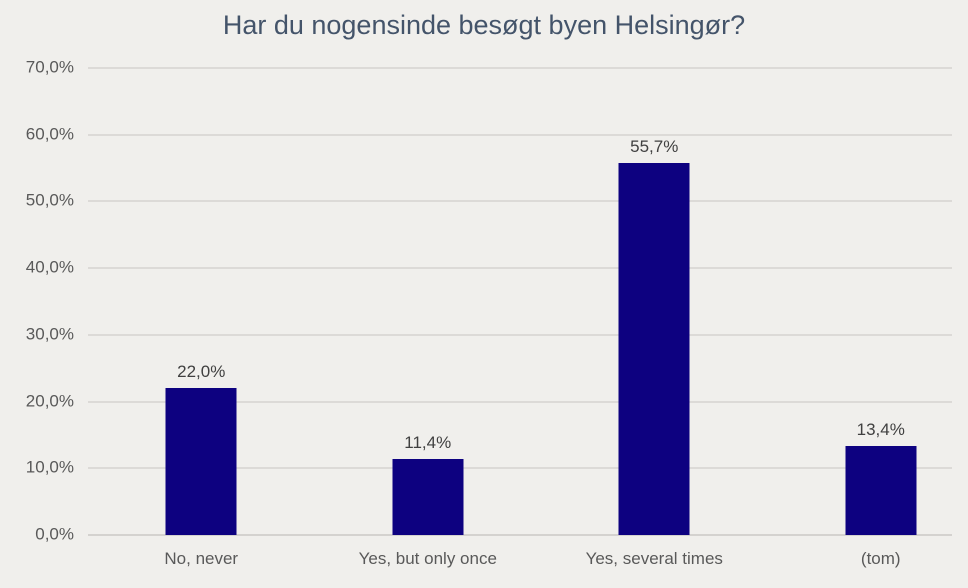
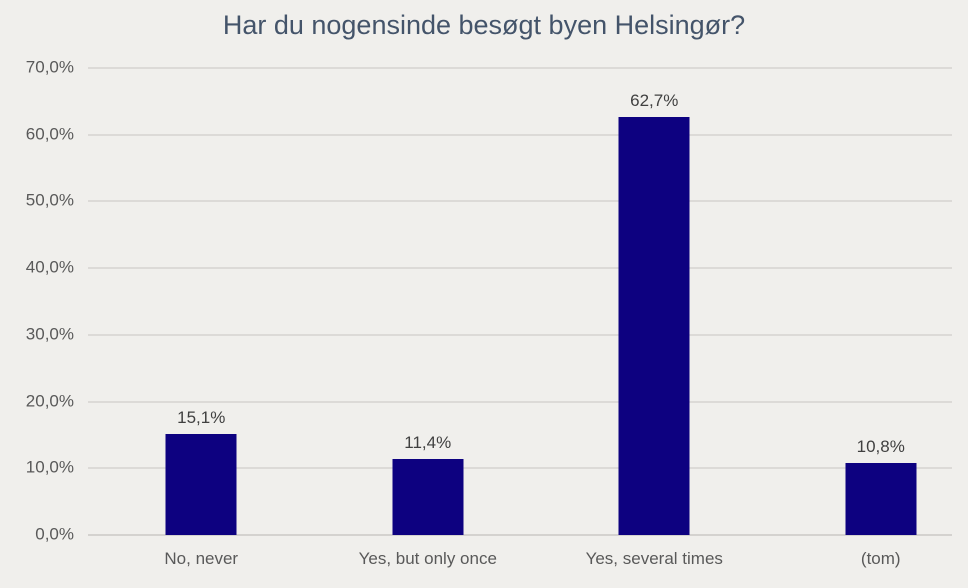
No, never: 22,0% -> 15,1%
Yes, several times: 55,7% -> 62,7%
(tom): 13,4% -> 10,8%
